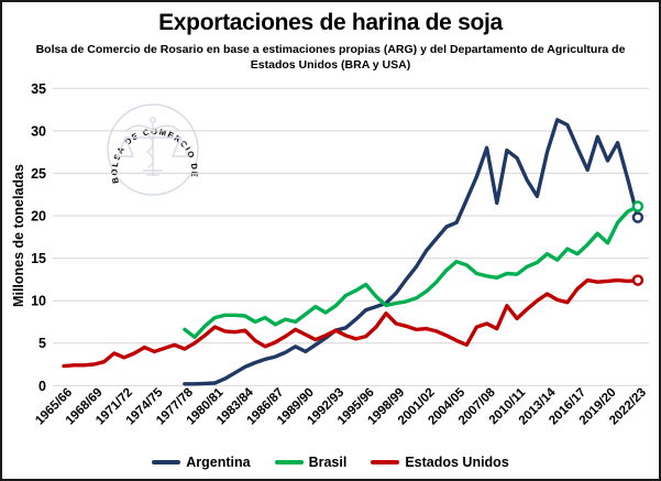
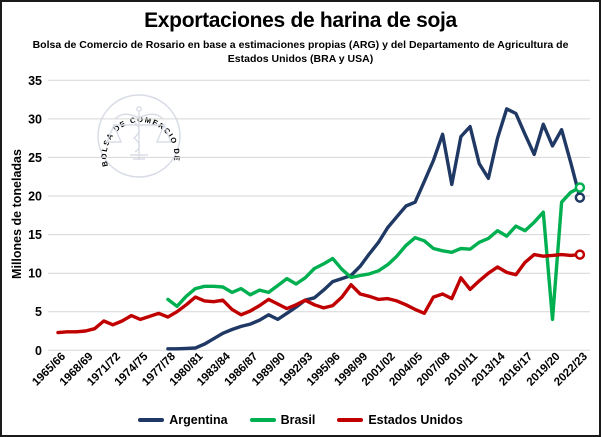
Argentina/2010/11: 27 -> 29
Brasil/2019/20: 17 -> 4
